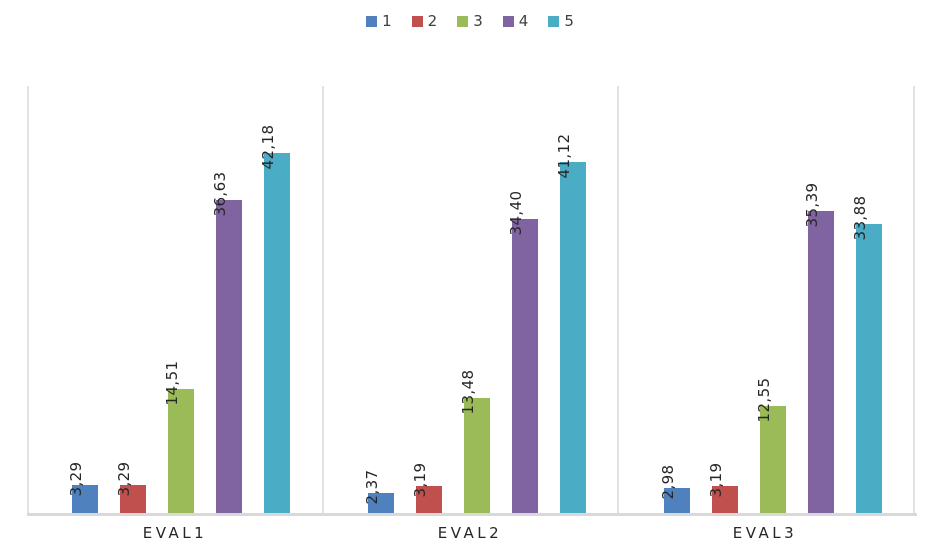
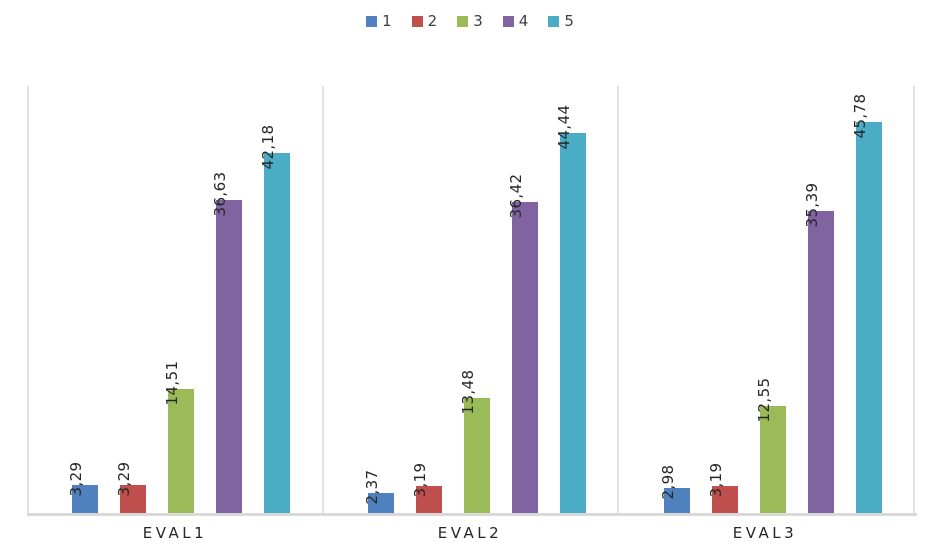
4/EVAL2: 34,40 -> 36,42
5/EVAL2: 41,12 -> 44,44
5/EVAL3: 33,88 -> 45,78
